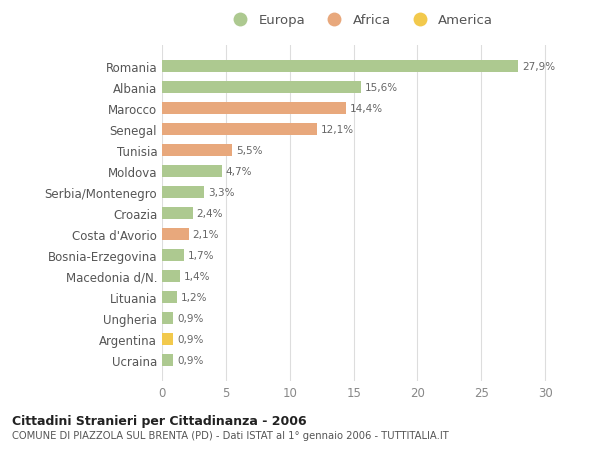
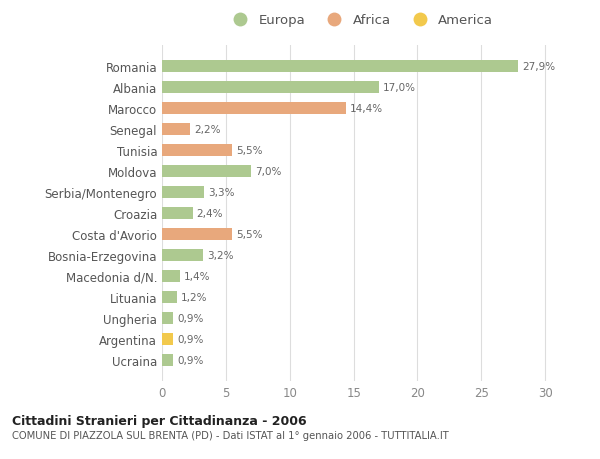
Albania: 15,6% -> 17,0%
Senegal: 12,1% -> 2,2%
Moldova: 4,7% -> 7,0%
Costa d'Avorio: 2,1% -> 5,5%
Bosnia-Erzegovina: 1,7% -> 3,2%
